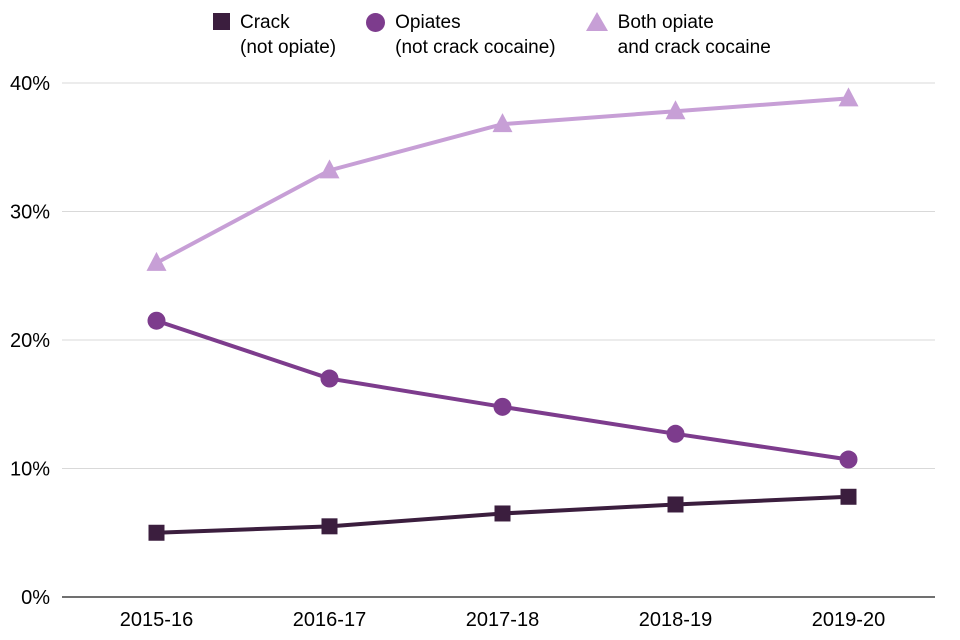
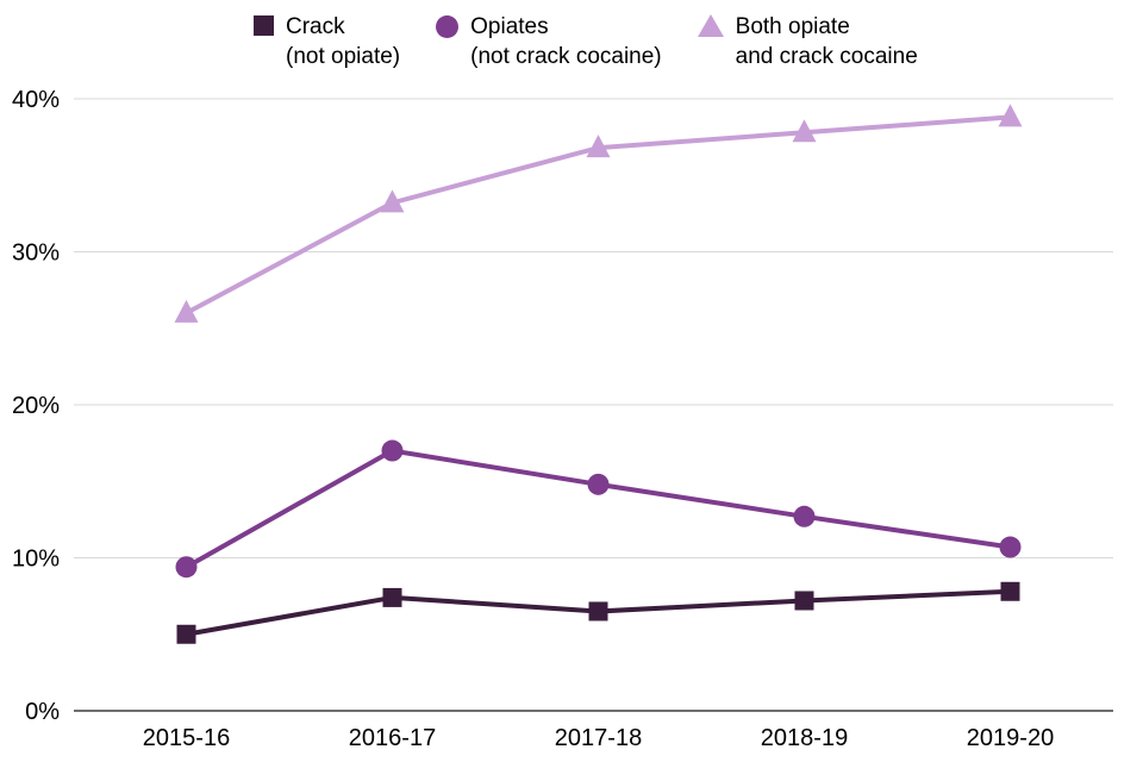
Opiates (not crack cocaine)/2015-16: 21.5% -> 9.4%
Crack (not opiate)/2016-17: 5.5% -> 7.4%
